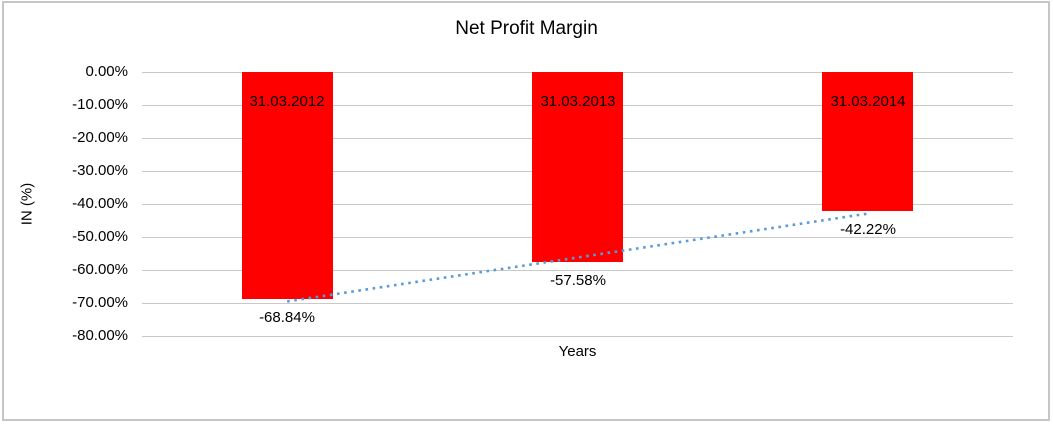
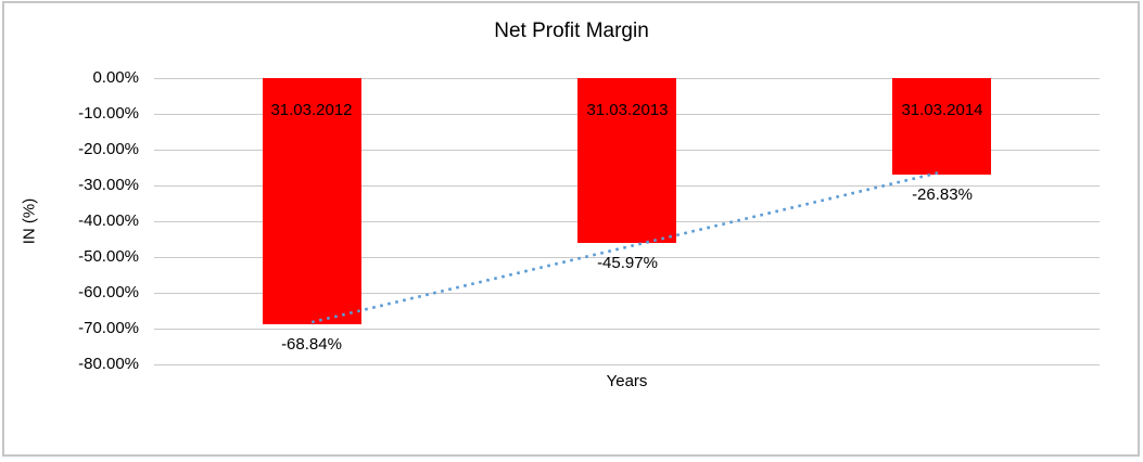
31.03.2013: -57.58% -> -45.97%
31.03.2014: -42.22% -> -26.83%
